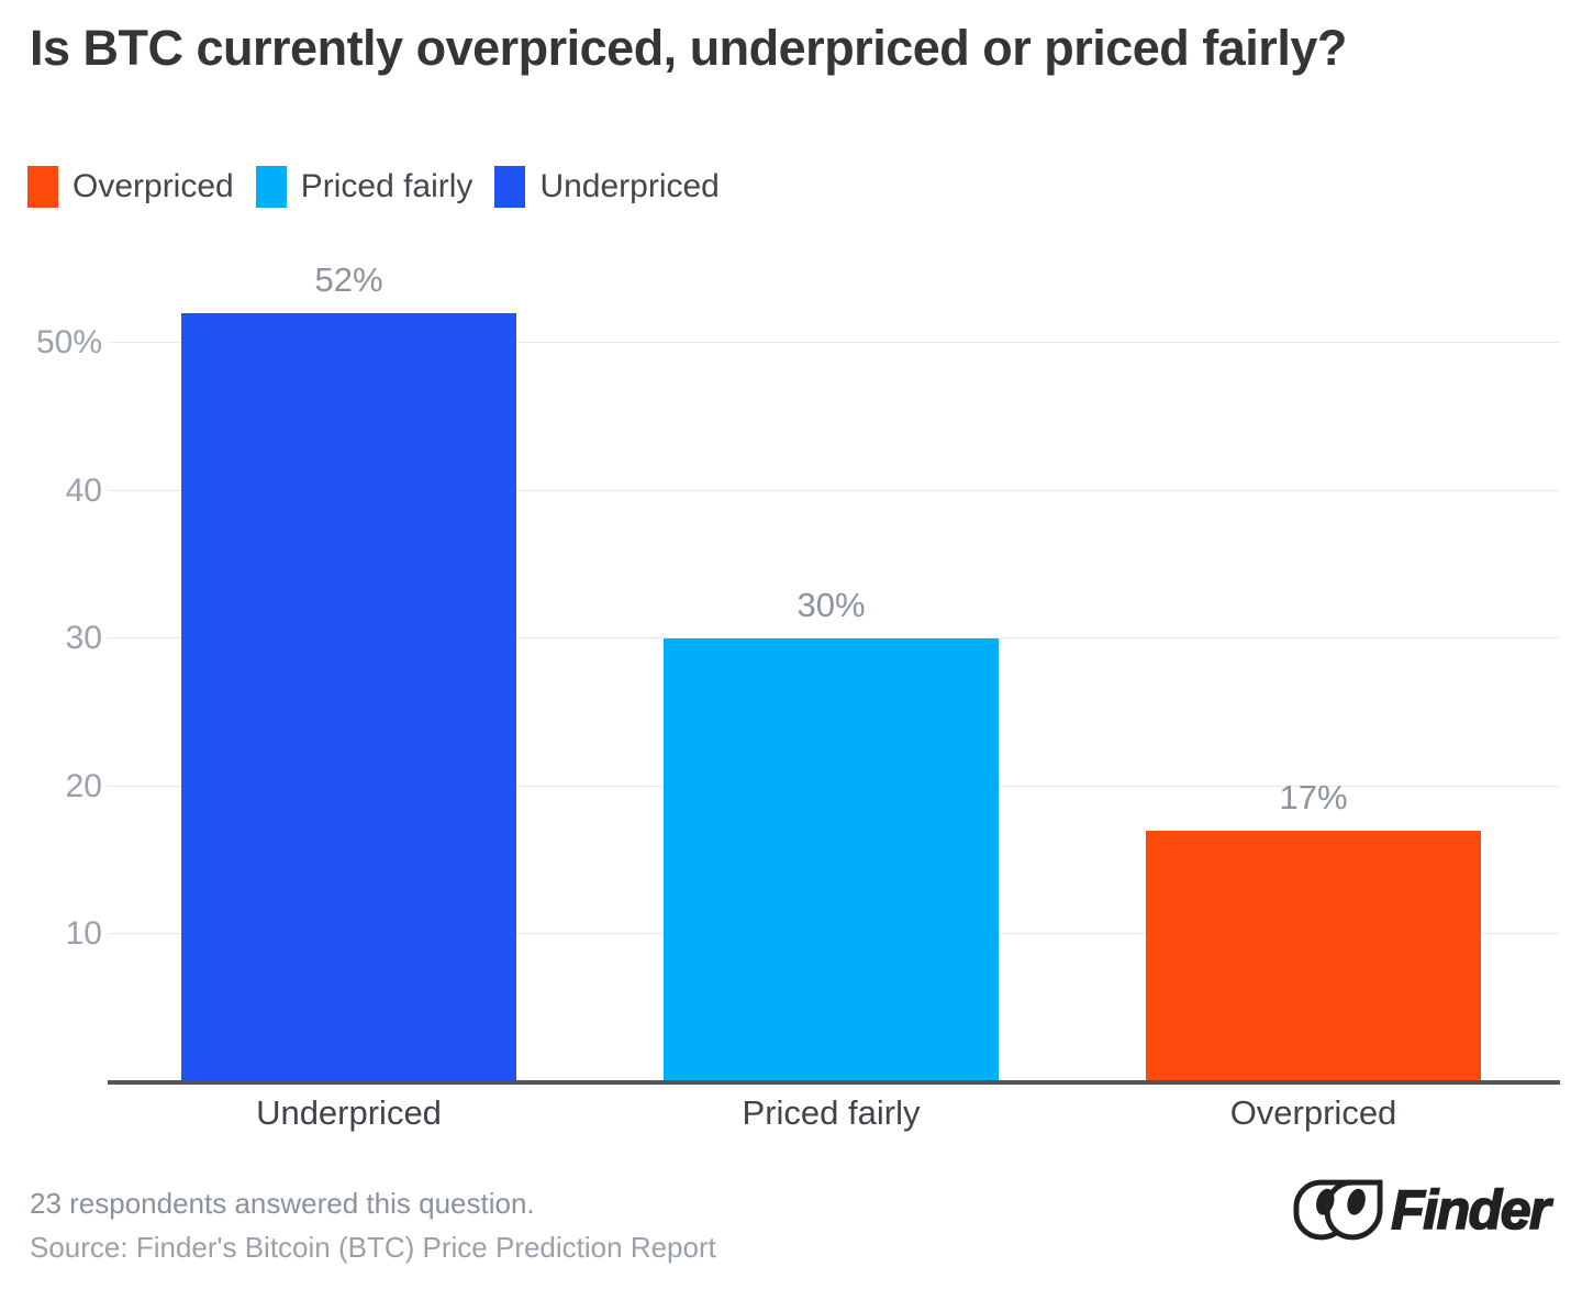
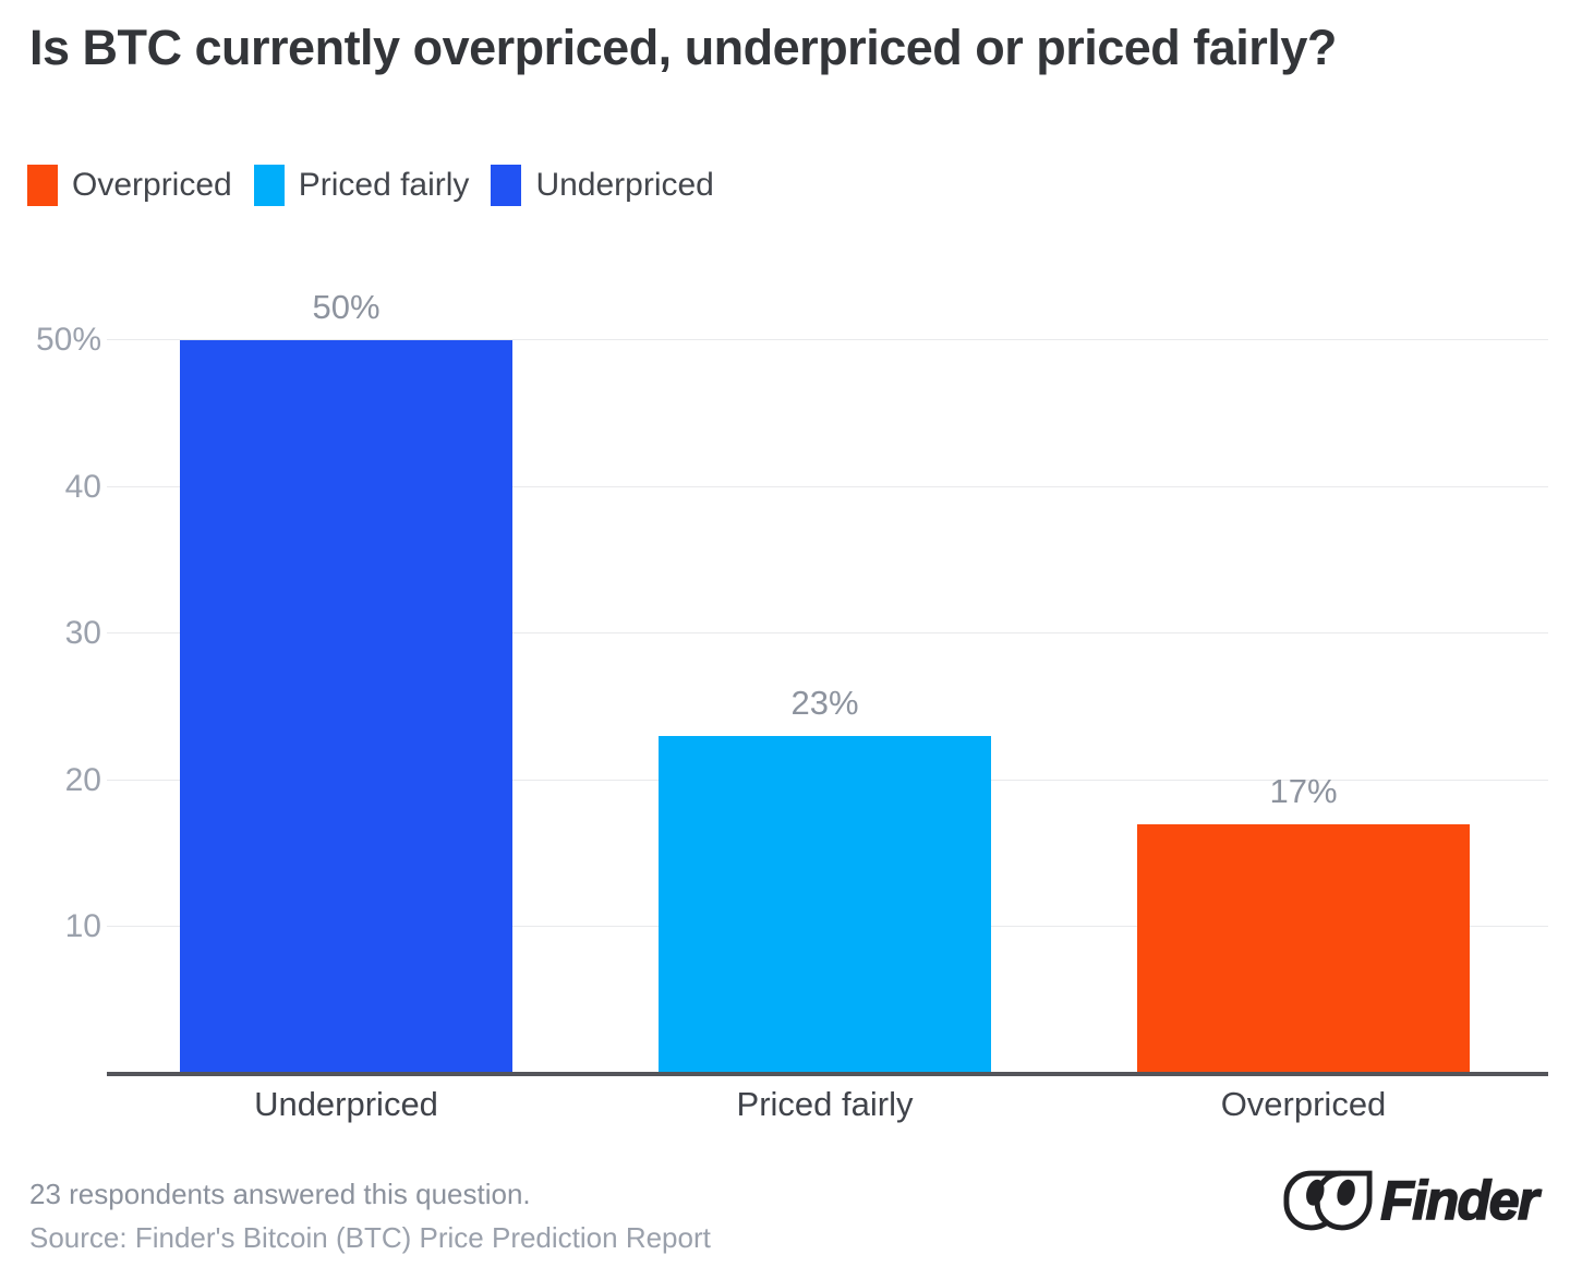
Underpriced: 52% -> 50%
Priced fairly: 30% -> 23%
